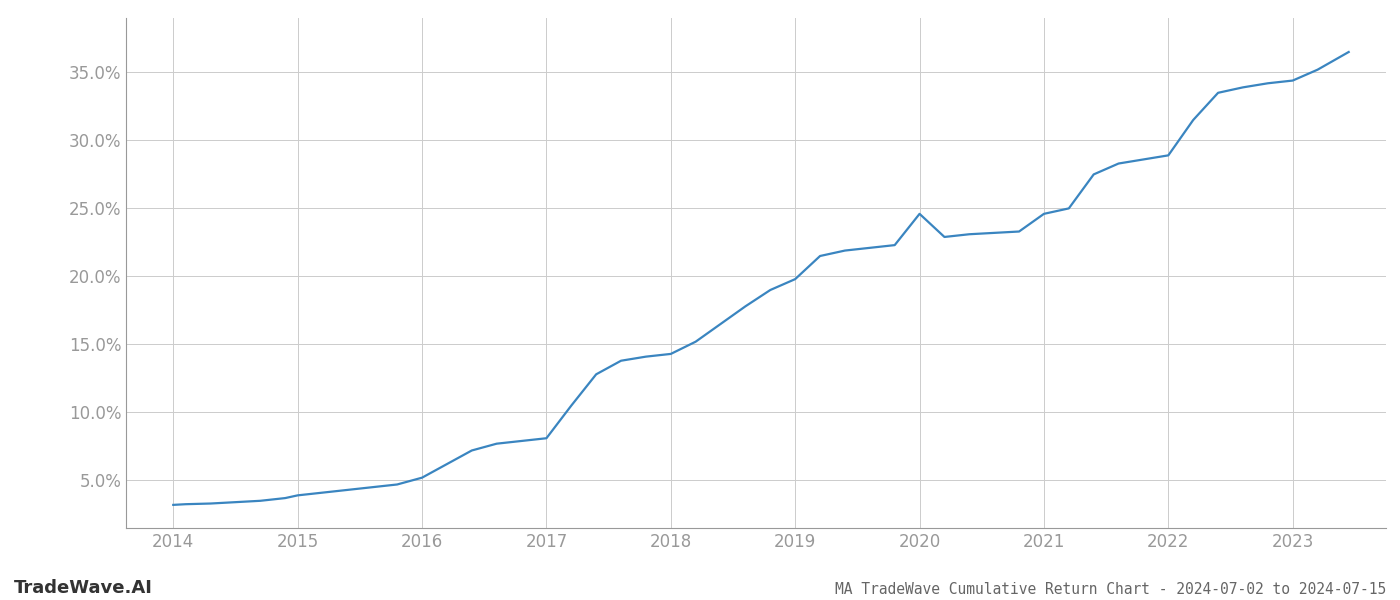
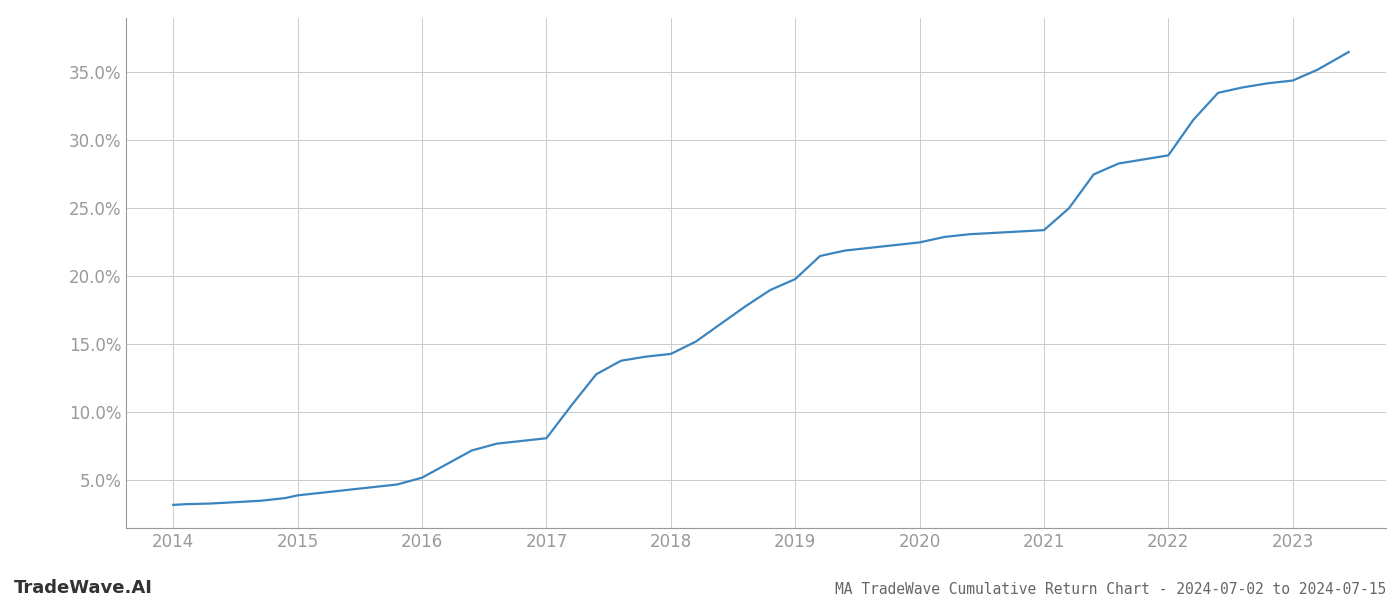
2020: 24.6% -> 22.5%
2021: 24.6% -> 23.4%
